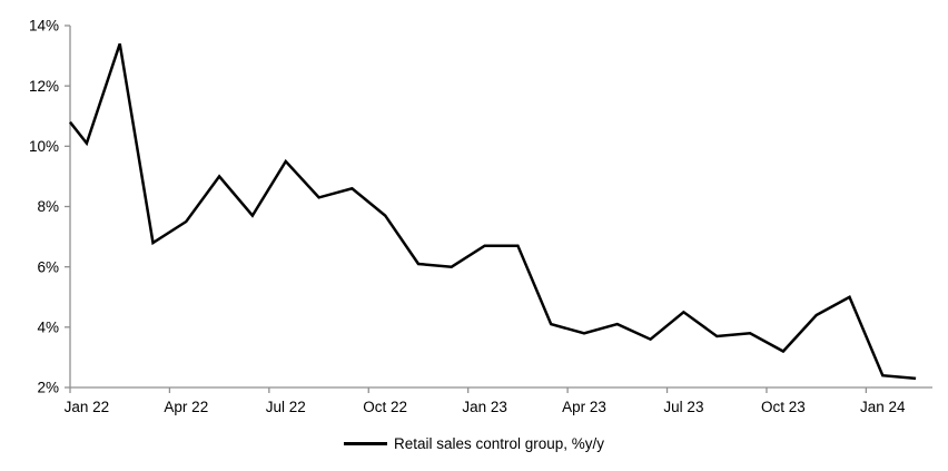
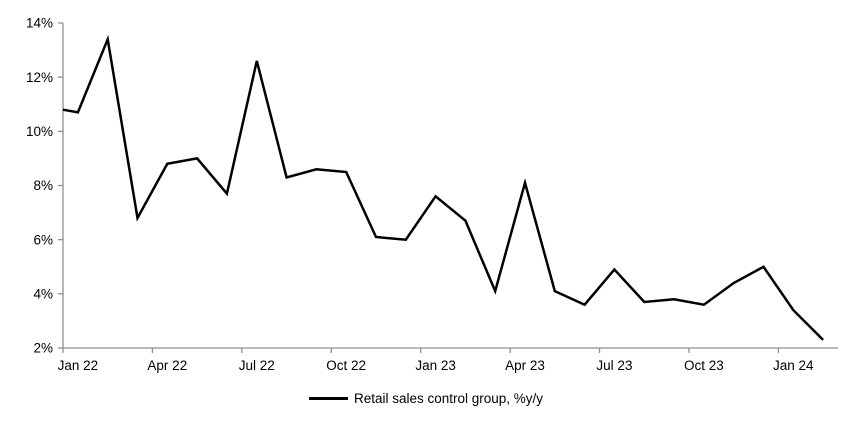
Jan 22: 10.1% -> 10.7%
Apr 22: 7.5% -> 8.8%
Jul 22: 9.5% -> 12.6%
Oct 22: 7.7% -> 8.5%
Jan 23: 6.7% -> 7.6%
Apr 23: 3.8% -> 8.1%
Jul 23: 4.5% -> 4.9%
Oct 23: 3.2% -> 3.6%
Jan 24: 2.4% -> 3.4%
